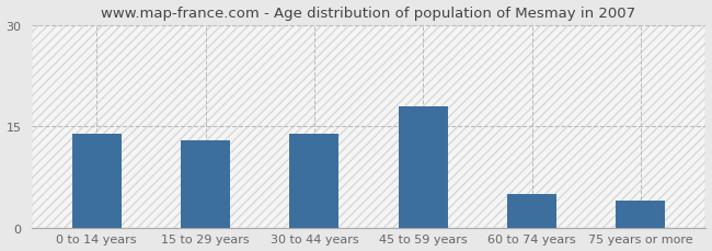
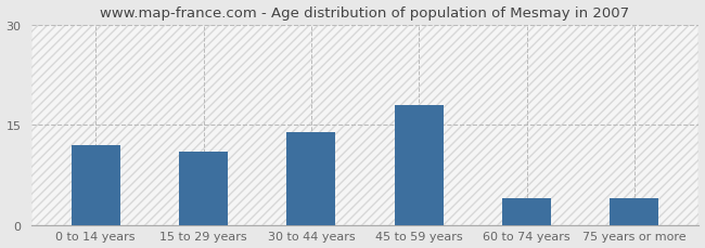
0 to 14 years: 14 -> 12
15 to 29 years: 13 -> 11
60 to 74 years: 5 -> 4
